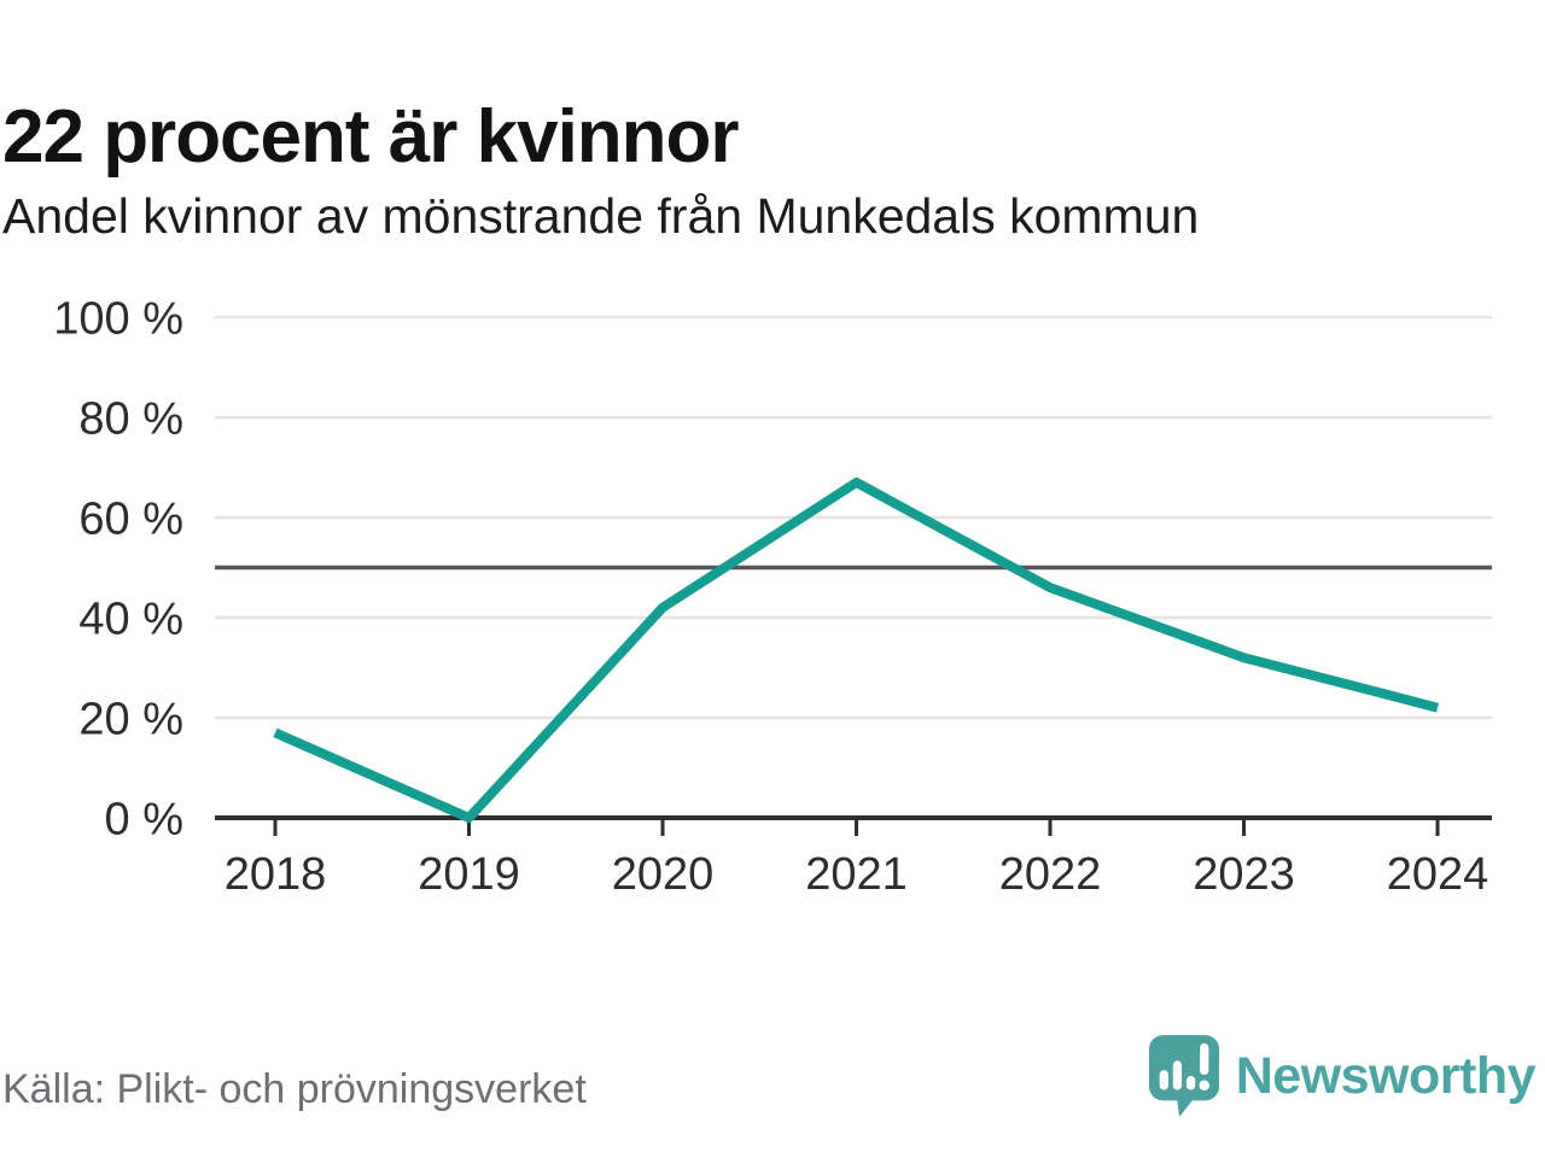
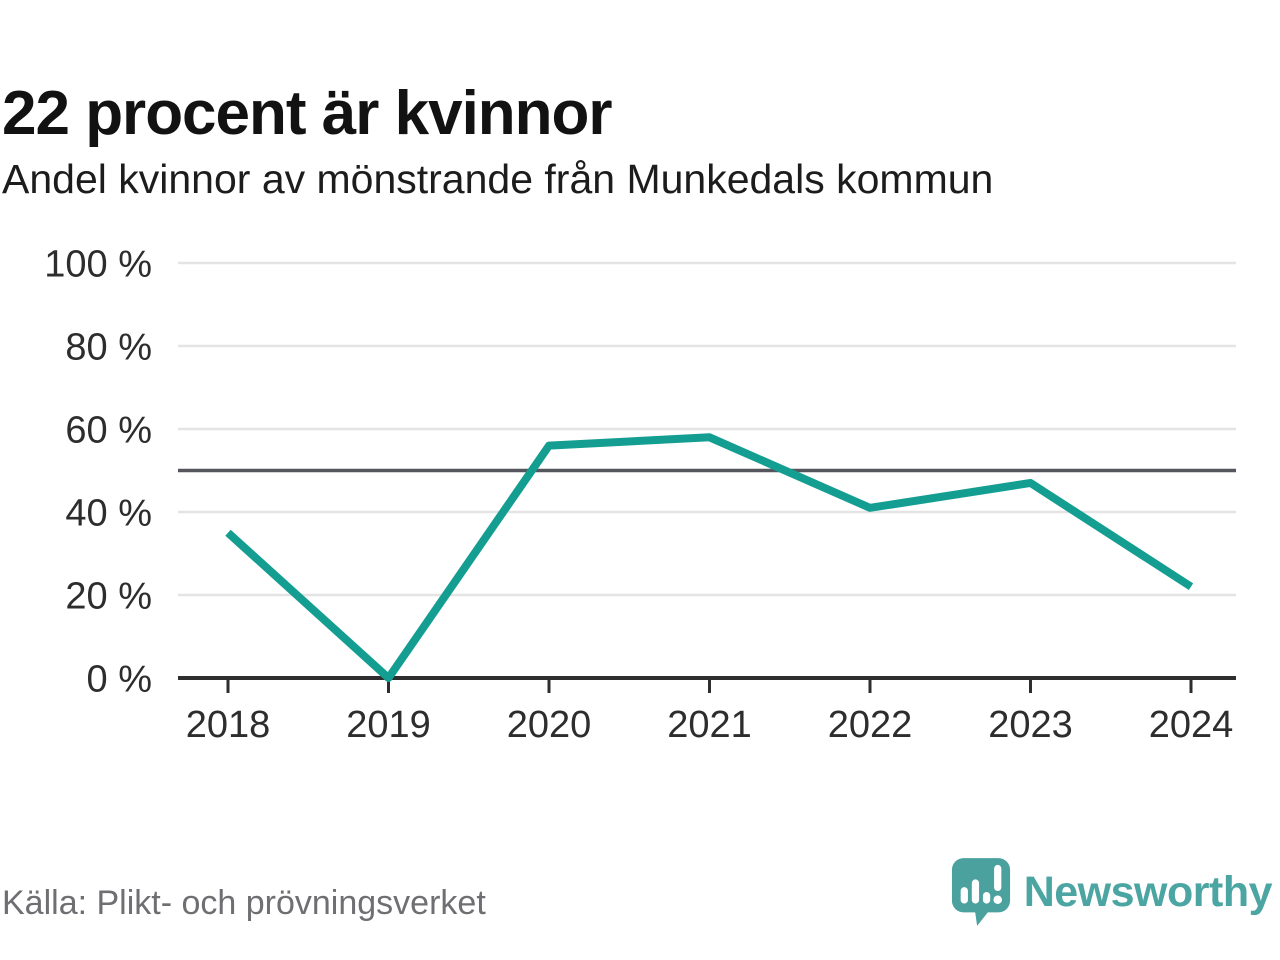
2018: 17% -> 35%
2020: 42% -> 56%
2021: 67% -> 58%
2022: 46% -> 41%
2023: 32% -> 47%
